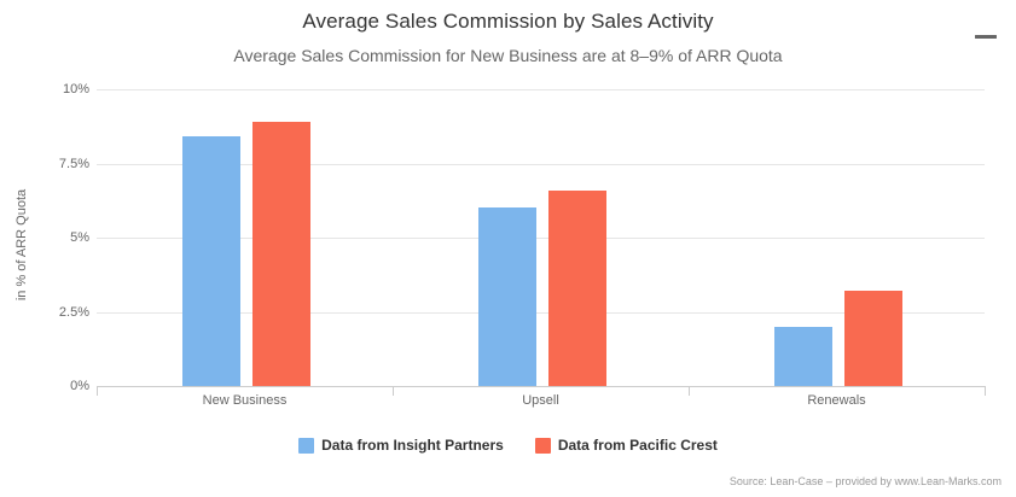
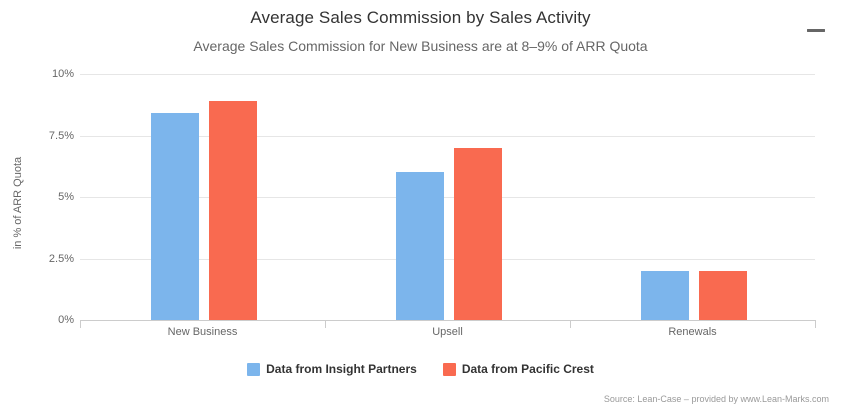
Data from Pacific Crest/Upsell: 6.6% -> 7.0%
Data from Pacific Crest/Renewals: 3.2% -> 2.0%
